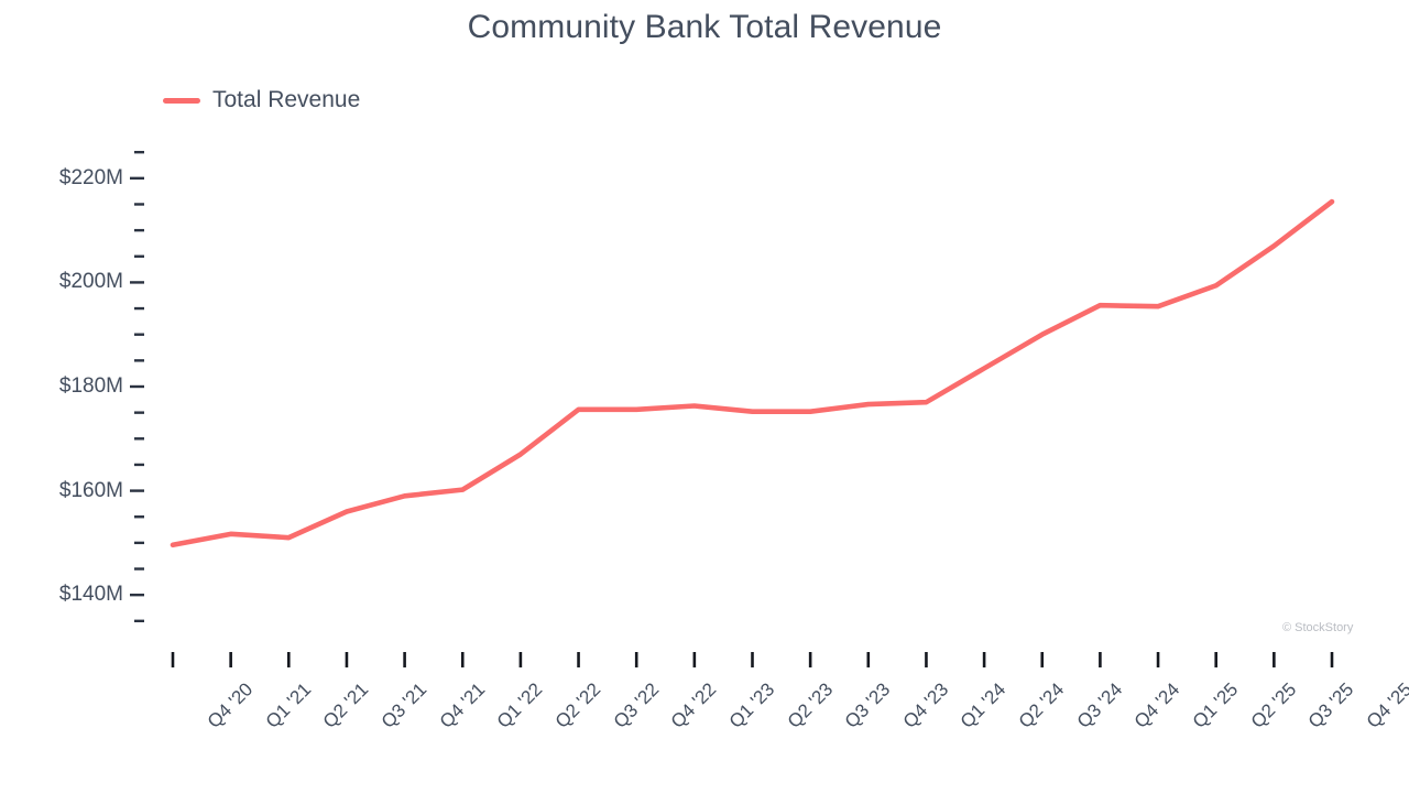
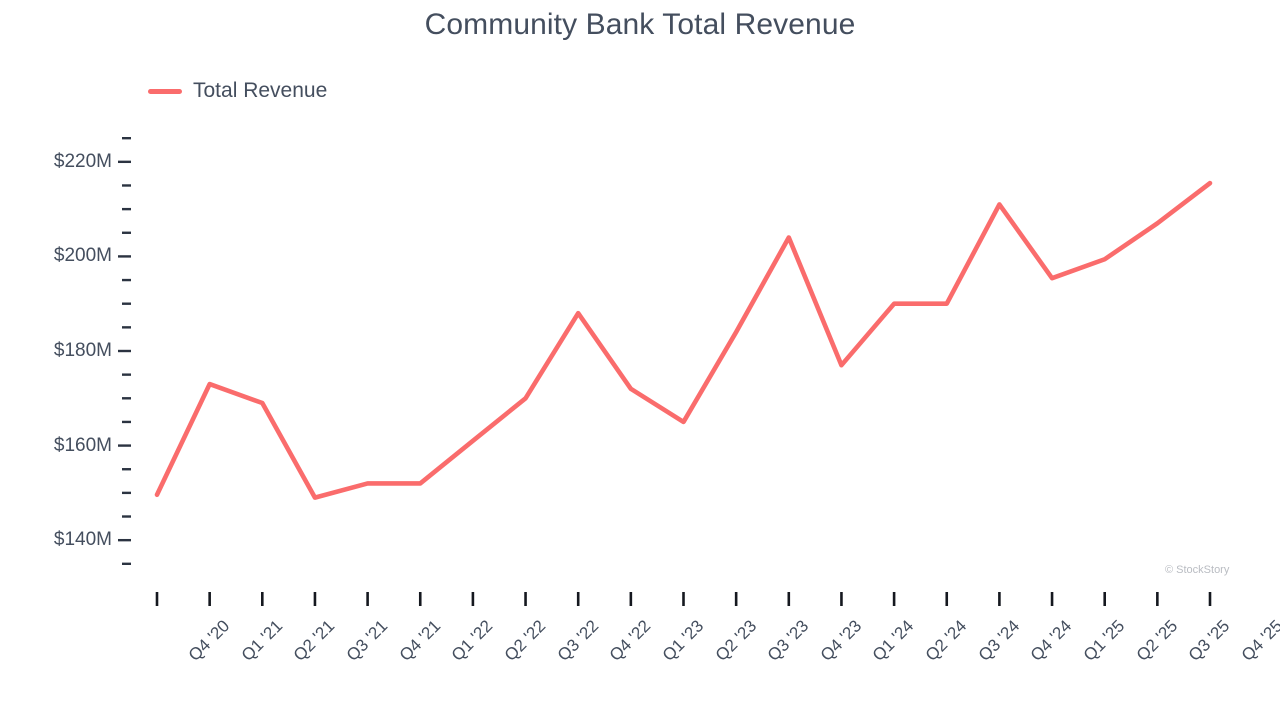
Q1 '21: $152M -> $173M
Q2 '21: $151M -> $169M
Q3 '21: $156M -> $149M
Q4 '21: $159M -> $152M
Q1 '22: $160M -> $152M
Q2 '22: $167M -> $161M
Q3 '22: $176M -> $170M
Q4 '22: $176M -> $188M
Q1 '23: $176M -> $172M
Q2 '23: $175M -> $165M
Q3 '23: $175M -> $184M
Q4 '23: $177M -> $204M
Q2 '24: $184M -> $190M
Q4 '24: $196M -> $211M
